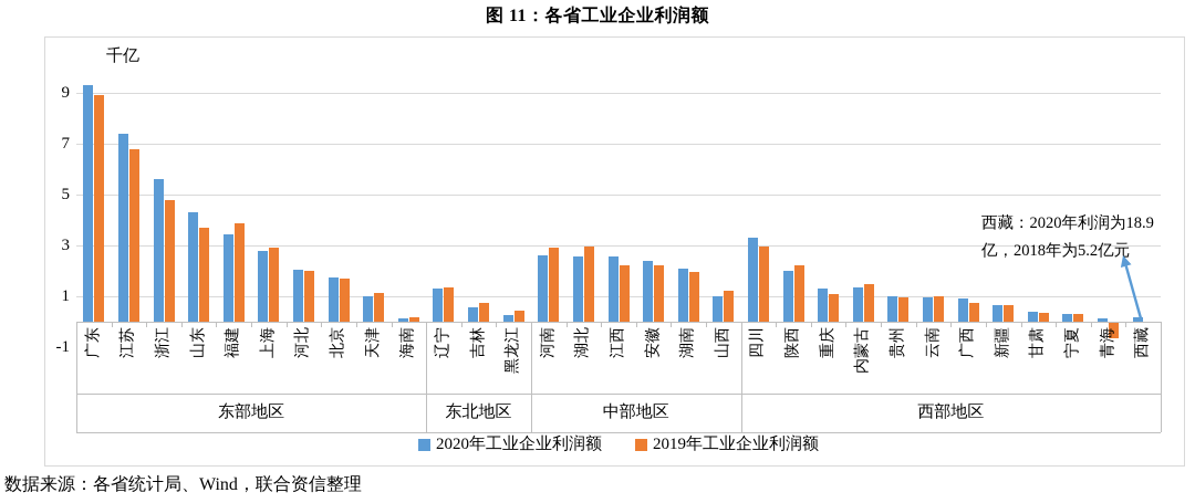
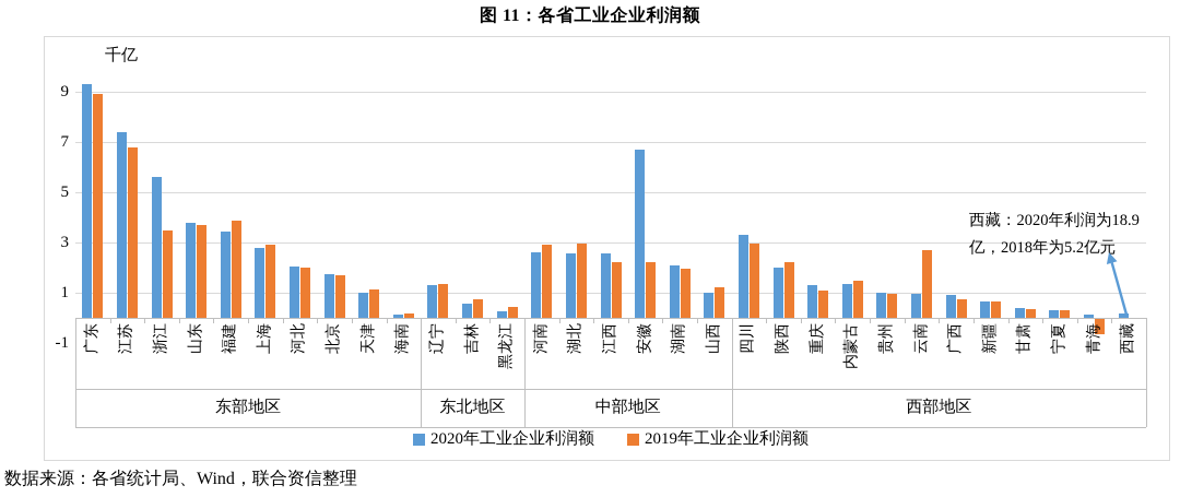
2019年工业企业利润额/浙江: 4.8 -> 3.5
2020年工业企业利润额/山东: 4.3 -> 3.8
2020年工业企业利润额/安徽: 2.4 -> 6.7
2019年工业企业利润额/云南: 1.0 -> 2.7
